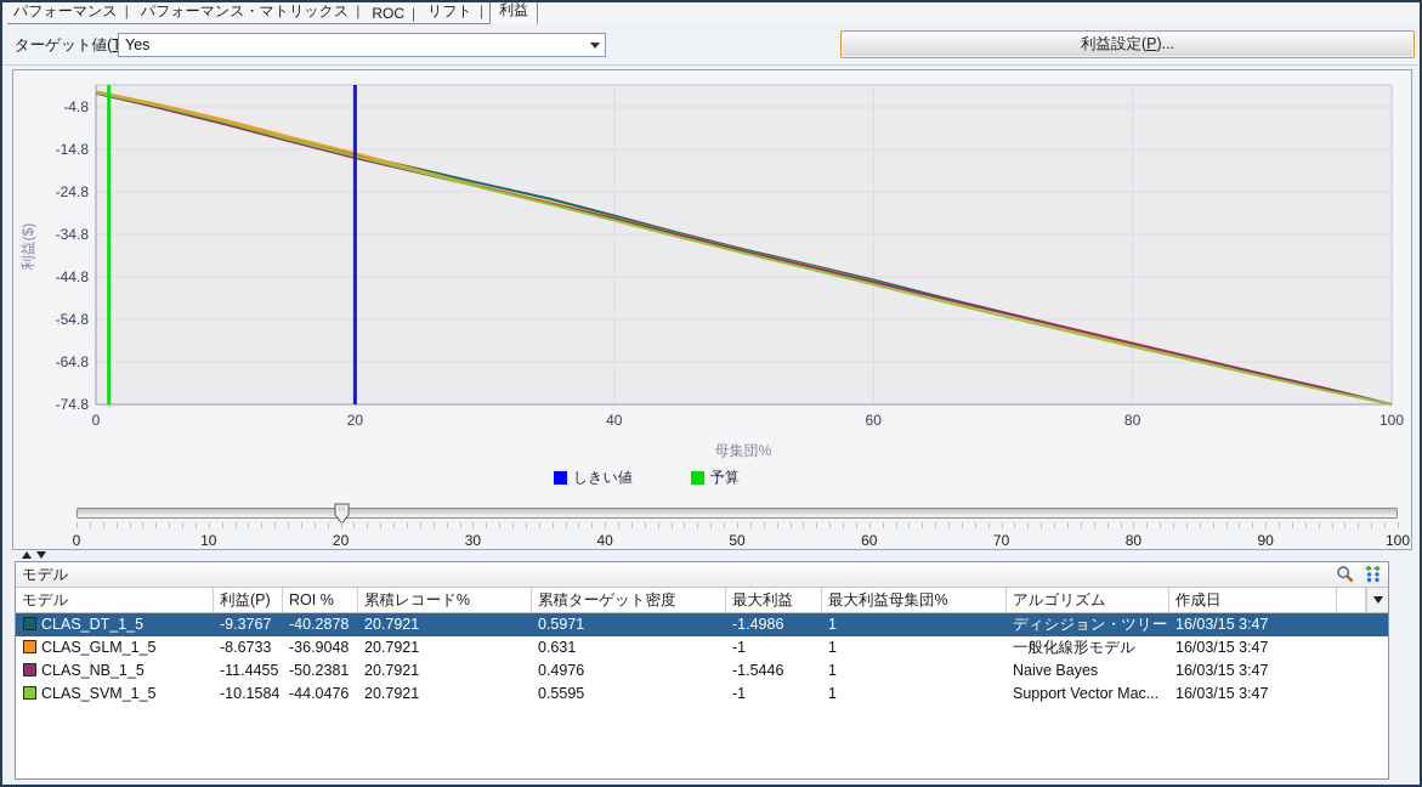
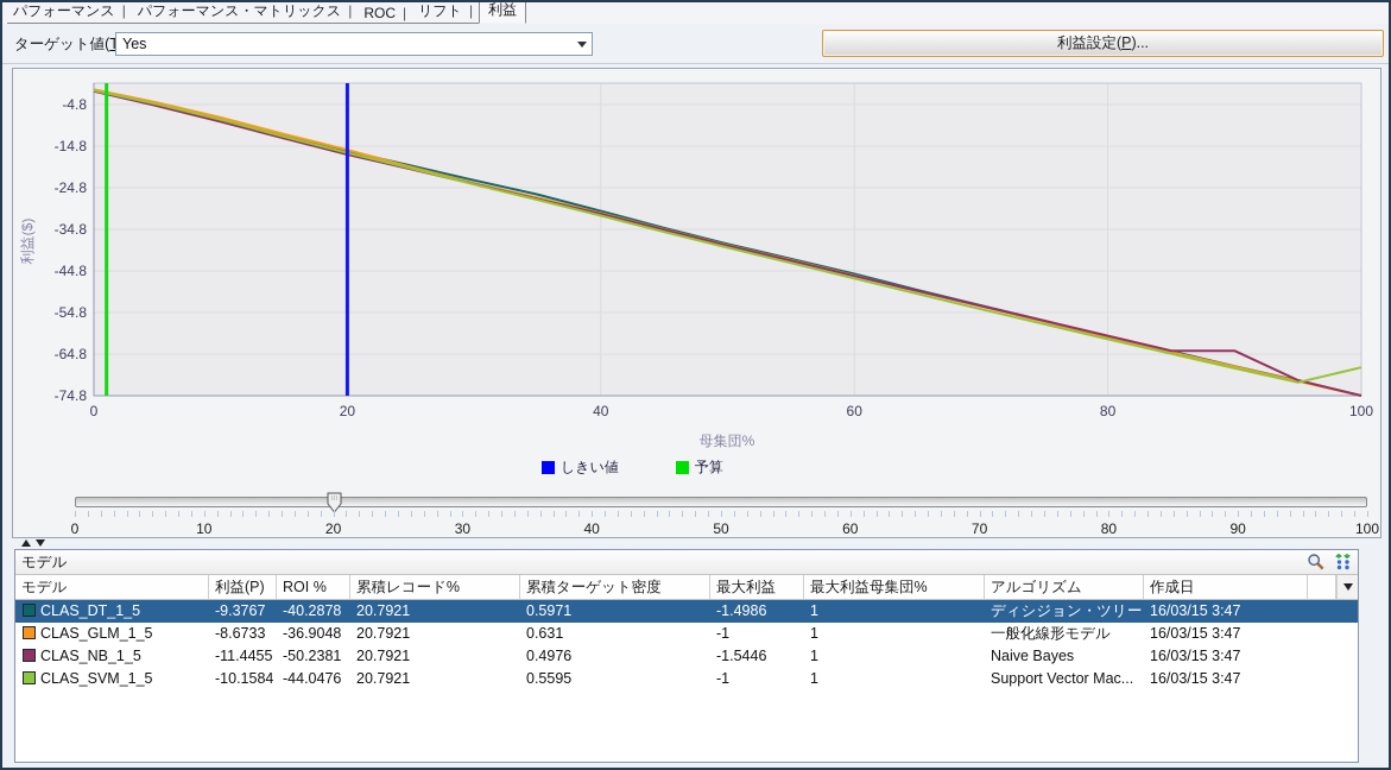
CLAS_NB_1_5/90: -68 -> -64
CLAS_SVM_1_5/100: -75 -> -68
